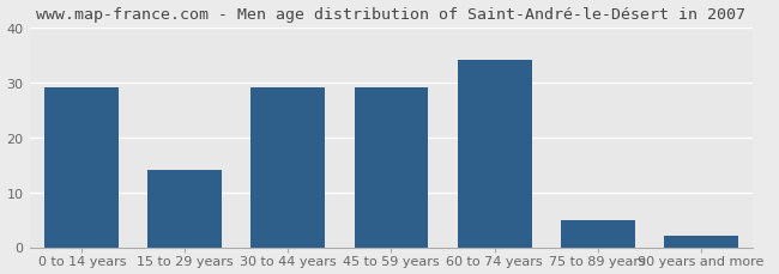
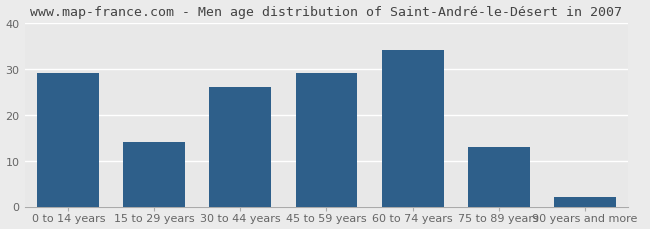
30 to 44 years: 29 -> 26
75 to 89 years: 5 -> 13
